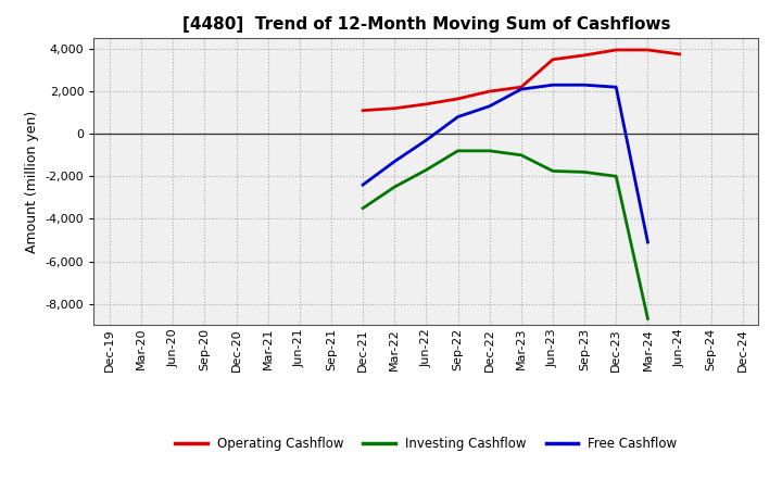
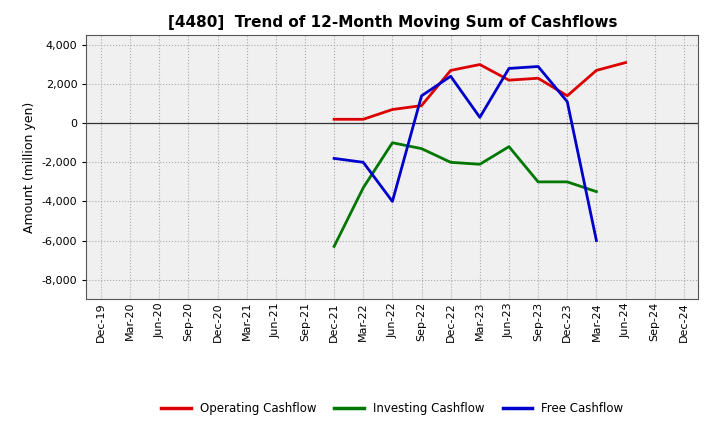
Operating Cashflow/Dec-21: 1,100 -> 200
Investing Cashflow/Dec-21: -3,500 -> -6,300
Free Cashflow/Dec-21: -2,400 -> -1,800
Operating Cashflow/Mar-22: 1,200 -> 200
Investing Cashflow/Mar-22: -2,500 -> -3,300
Free Cashflow/Mar-22: -1,300 -> -2,000
Operating Cashflow/Jun-22: 1,400 -> 700
Investing Cashflow/Jun-22: -1,700 -> -1,000
Free Cashflow/Jun-22: -300 -> -4,000
Operating Cashflow/Sep-22: 1,600 -> 900
Investing Cashflow/Sep-22: -800 -> -1,300
Free Cashflow/Sep-22: 800 -> 1,400
Operating Cashflow/Dec-22: 2,000 -> 2,700
Investing Cashflow/Dec-22: -800 -> -2,000
Free Cashflow/Dec-22: 1,300 -> 2,400
Operating Cashflow/Mar-23: 2,200 -> 3,000
Investing Cashflow/Mar-23: -1,000 -> -2,100
Free Cashflow/Mar-23: 2,100 -> 300
Operating Cashflow/Jun-23: 3,500 -> 2,200
Investing Cashflow/Jun-23: -1,800 -> -1,200
Free Cashflow/Jun-23: 2,300 -> 2,800
Operating Cashflow/Sep-23: 3,700 -> 2,300
Investing Cashflow/Sep-23: -1,800 -> -3,000
Free Cashflow/Sep-23: 2,300 -> 2,900
Operating Cashflow/Dec-23: 4,000 -> 1,400
Investing Cashflow/Dec-23: -2,000 -> -3,000
Free Cashflow/Dec-23: 2,200 -> 1,100
Operating Cashflow/Mar-24: 4,000 -> 2,700
Investing Cashflow/Mar-24: -8,700 -> -3,500
Free Cashflow/Mar-24: -5,100 -> -6,000
Operating Cashflow/Jun-24: 3,800 -> 3,100
